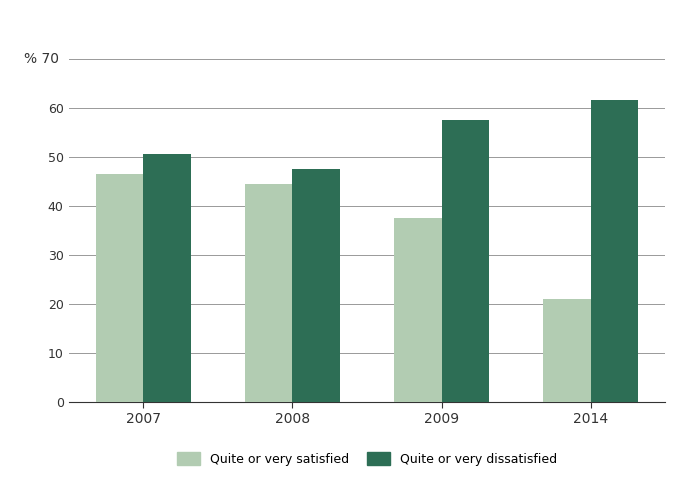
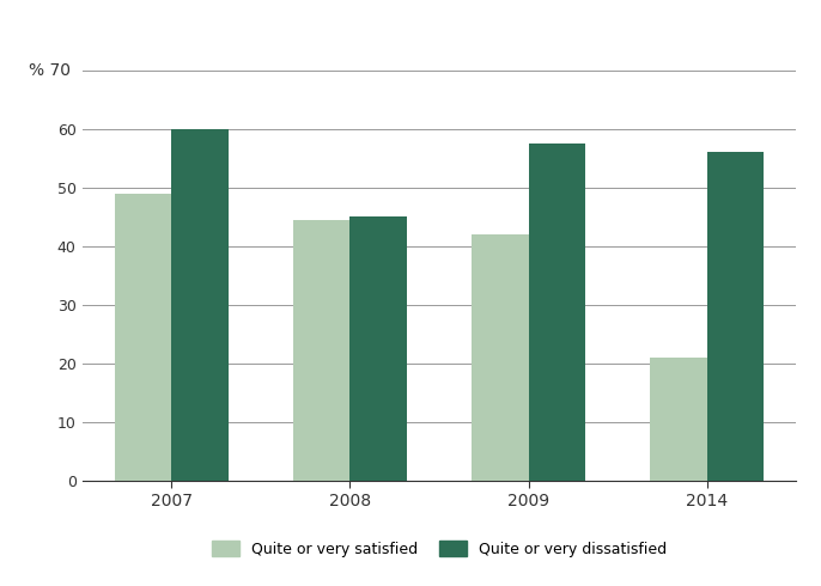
Quite or very satisfied/2007: 46.5 -> 49.0
Quite or very dissatisfied/2007: 50.5 -> 60.0
Quite or very dissatisfied/2008: 47.5 -> 45.0
Quite or very satisfied/2009: 37.5 -> 42.0
Quite or very dissatisfied/2014: 61.5 -> 56.0
